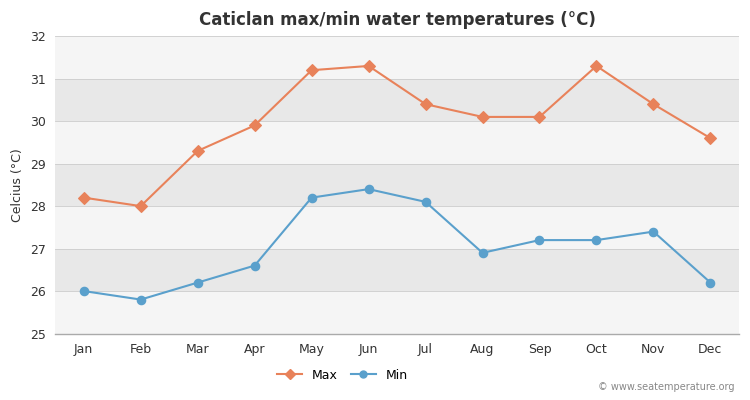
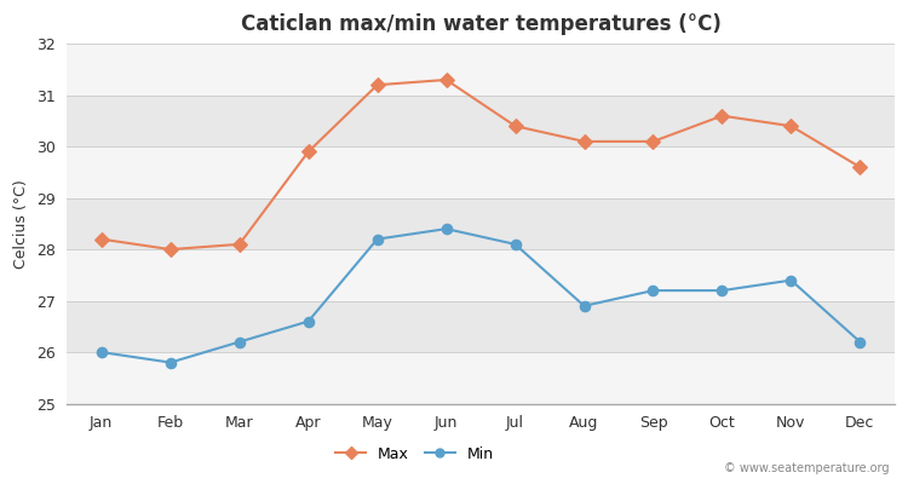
Max/Mar: 29.3 -> 28.1
Max/Oct: 31.3 -> 30.6
